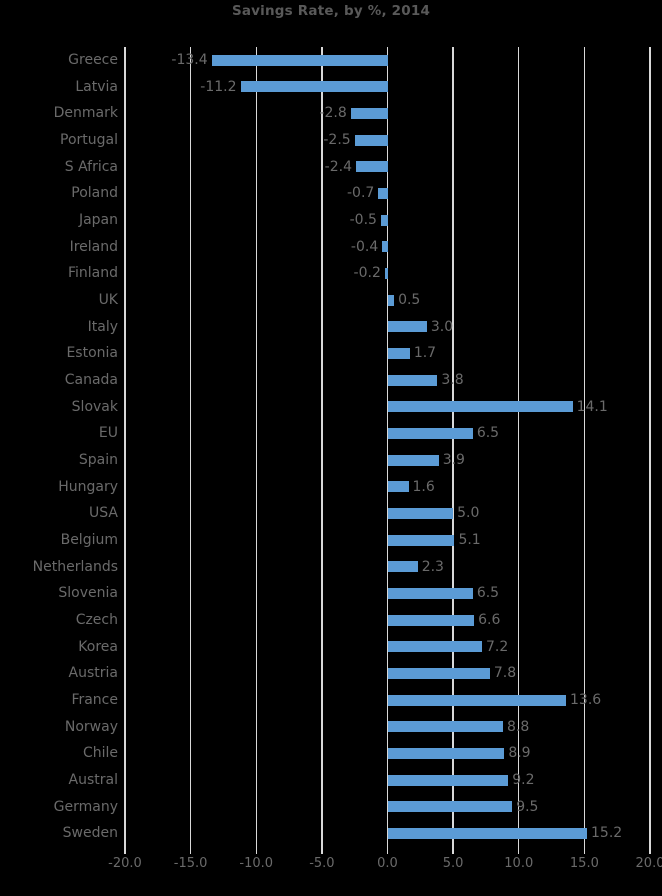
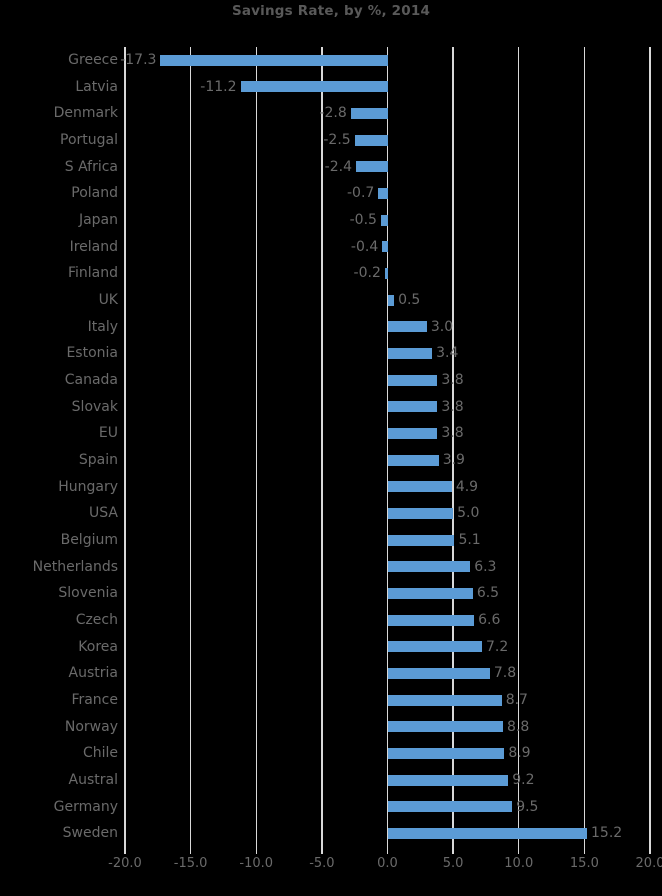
Greece: -13.4 -> -17.3
Estonia: 1.7 -> 3.4
Slovak: 14.1 -> 3.8
EU: 6.5 -> 3.8
Hungary: 1.6 -> 4.9
Netherlands: 2.3 -> 6.3
France: 13.6 -> 8.7
